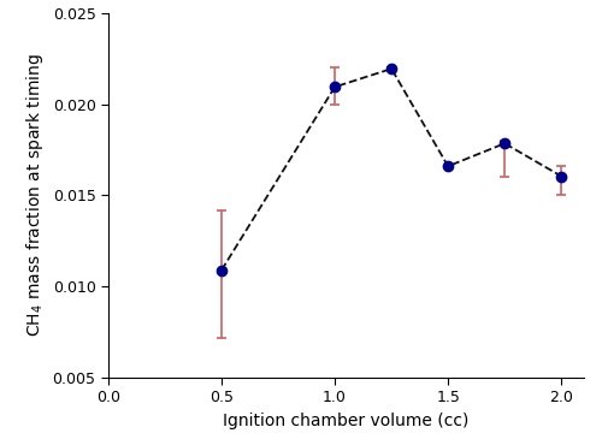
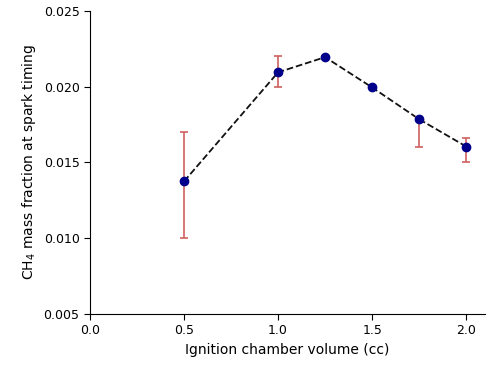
0.5: 0.0109 -> 0.0138
1.5: 0.0166 -> 0.0199
